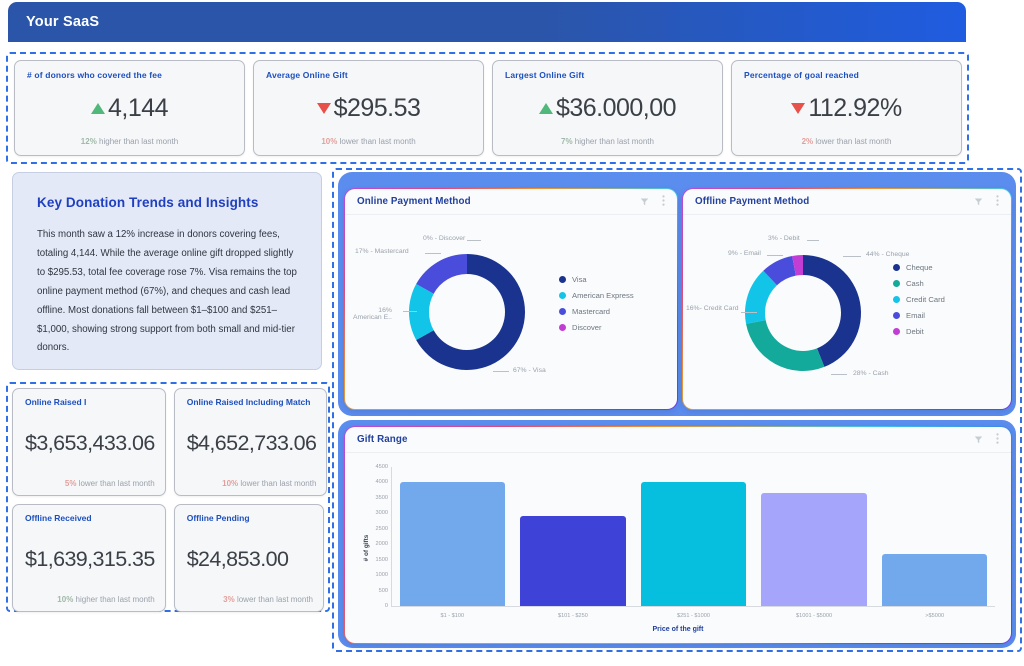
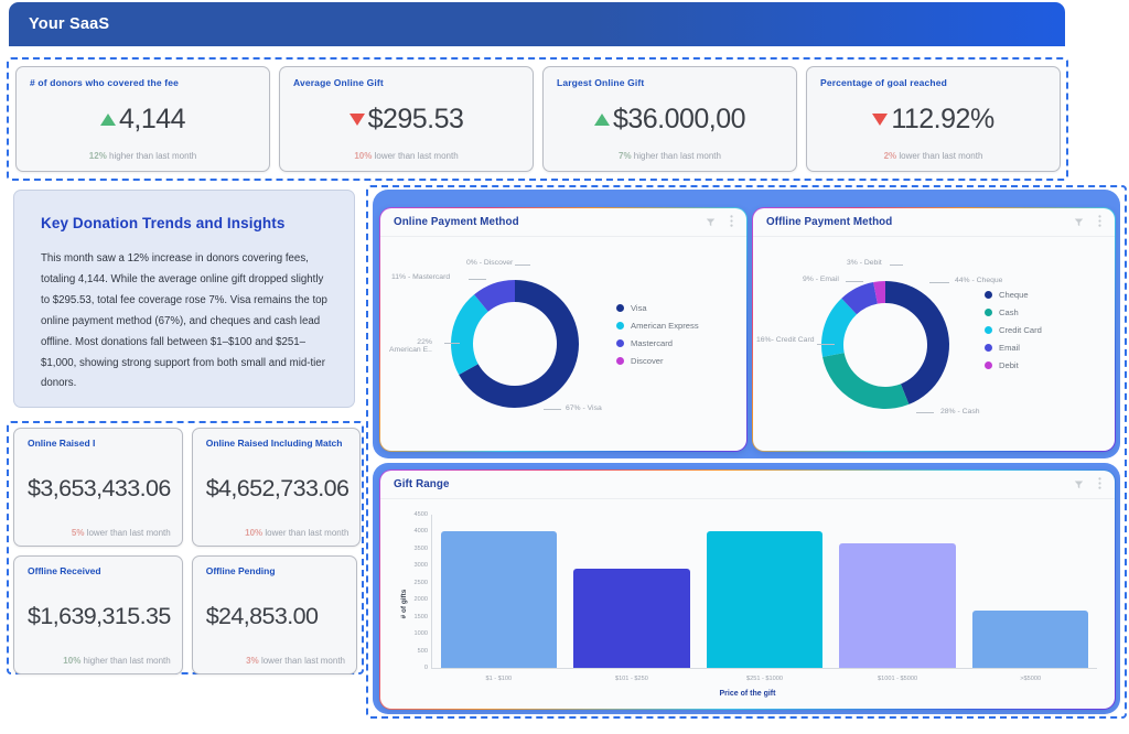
Online Payment Method/American Express: 16% -> 22%
Online Payment Method/Mastercard: 17% -> 11%
